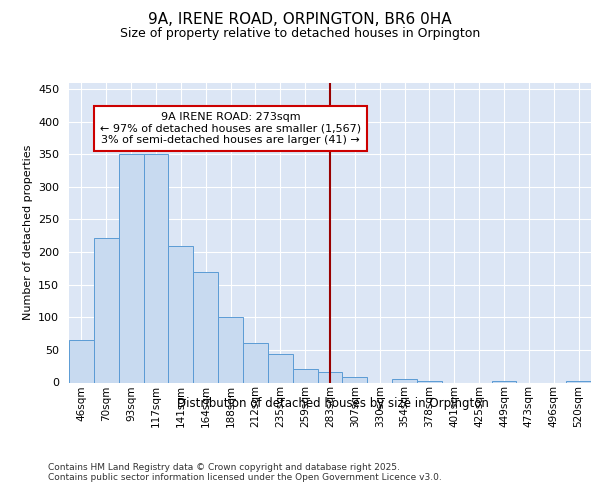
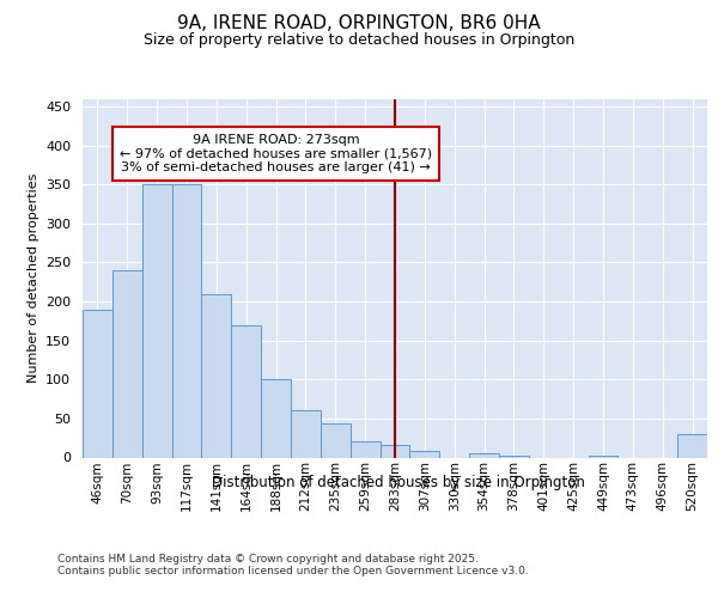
46sqm: 65 -> 190
70sqm: 222 -> 240
520sqm: 2 -> 30
